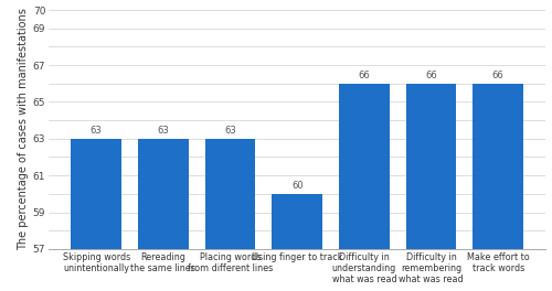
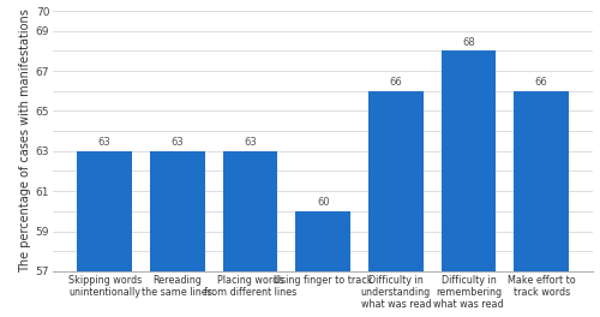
Difficulty in remembering what was read: 66 -> 68
